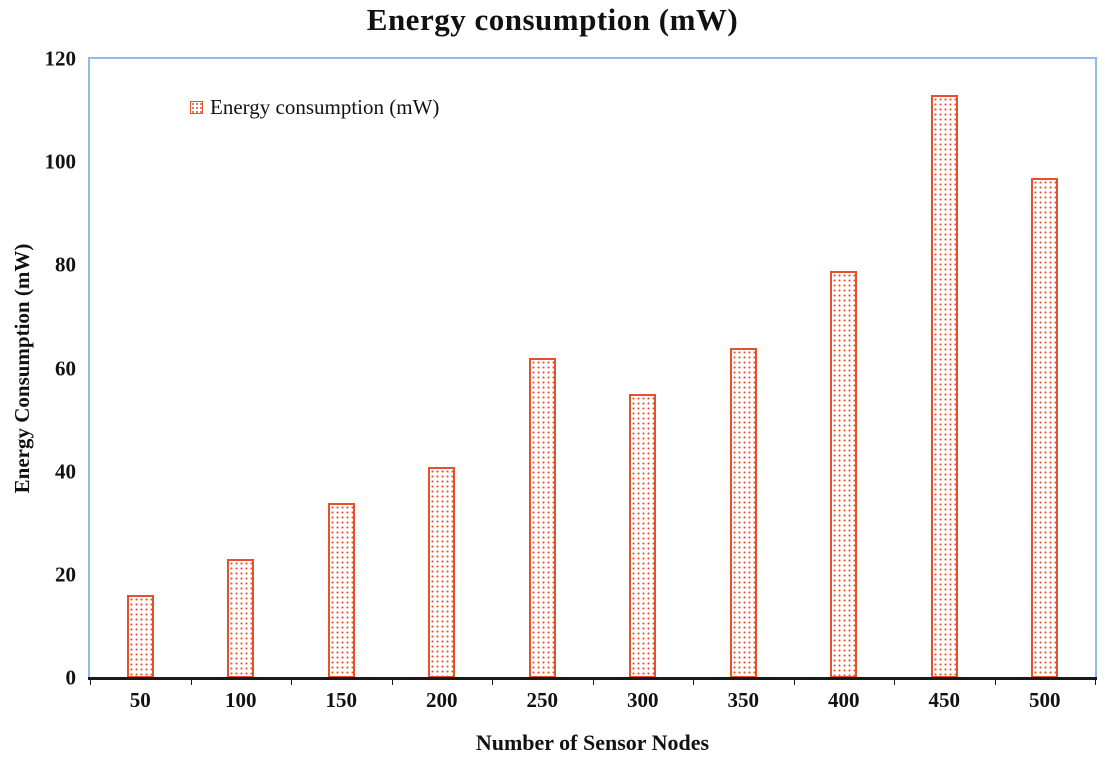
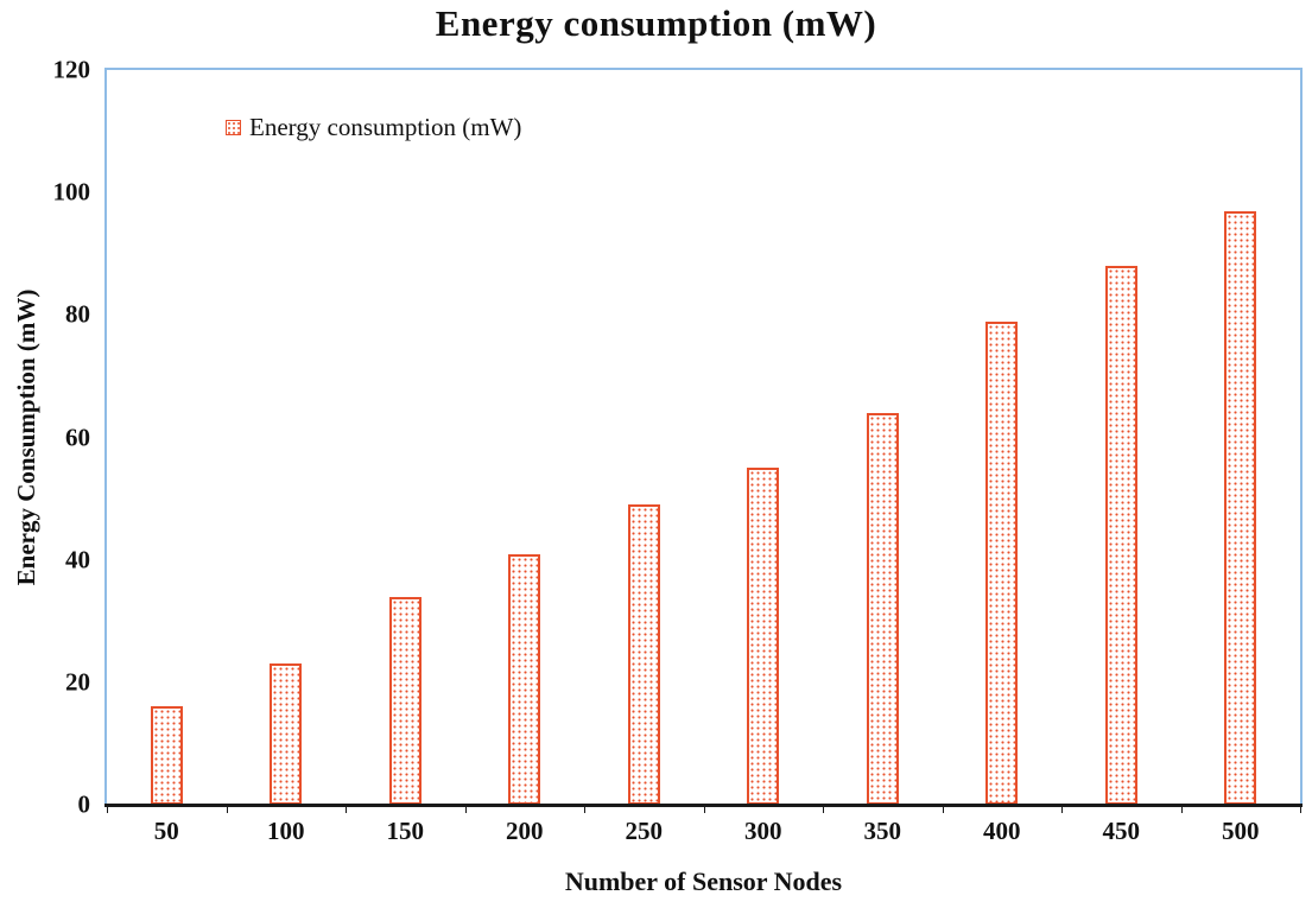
250: 62 -> 49
450: 113 -> 88
